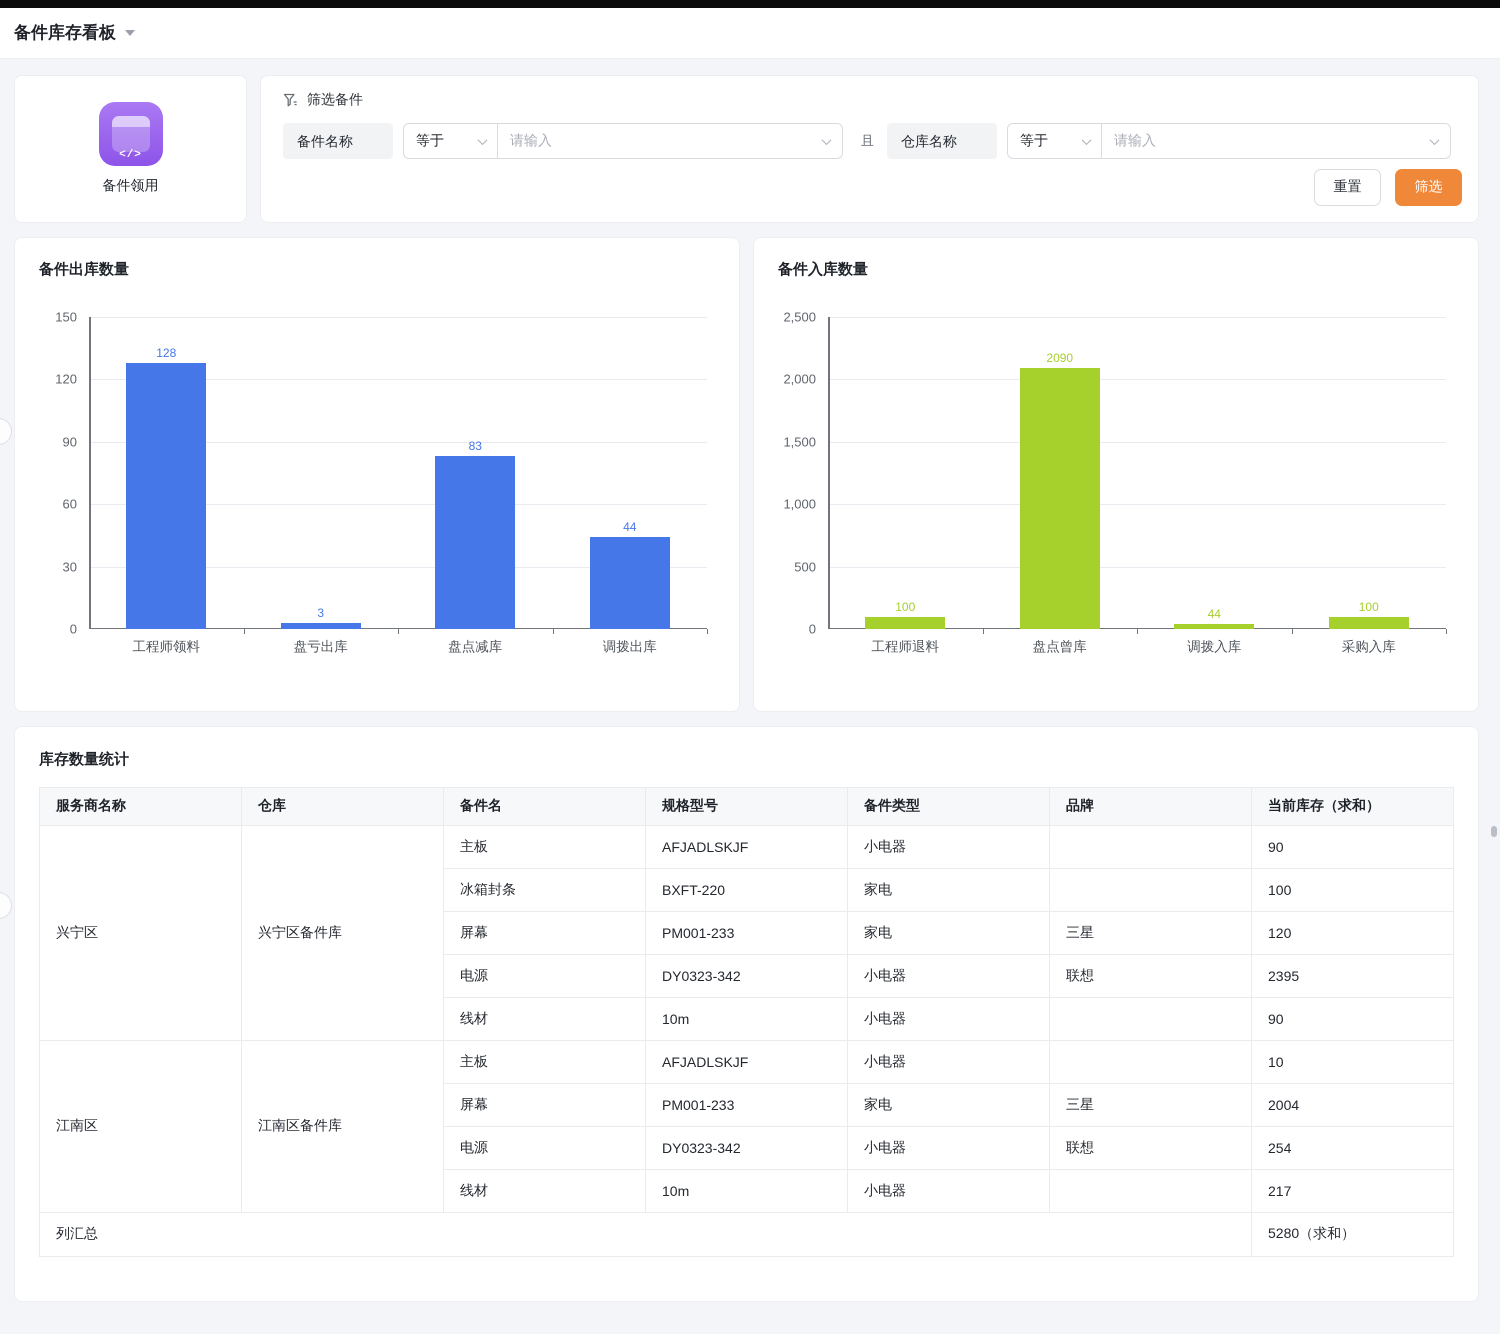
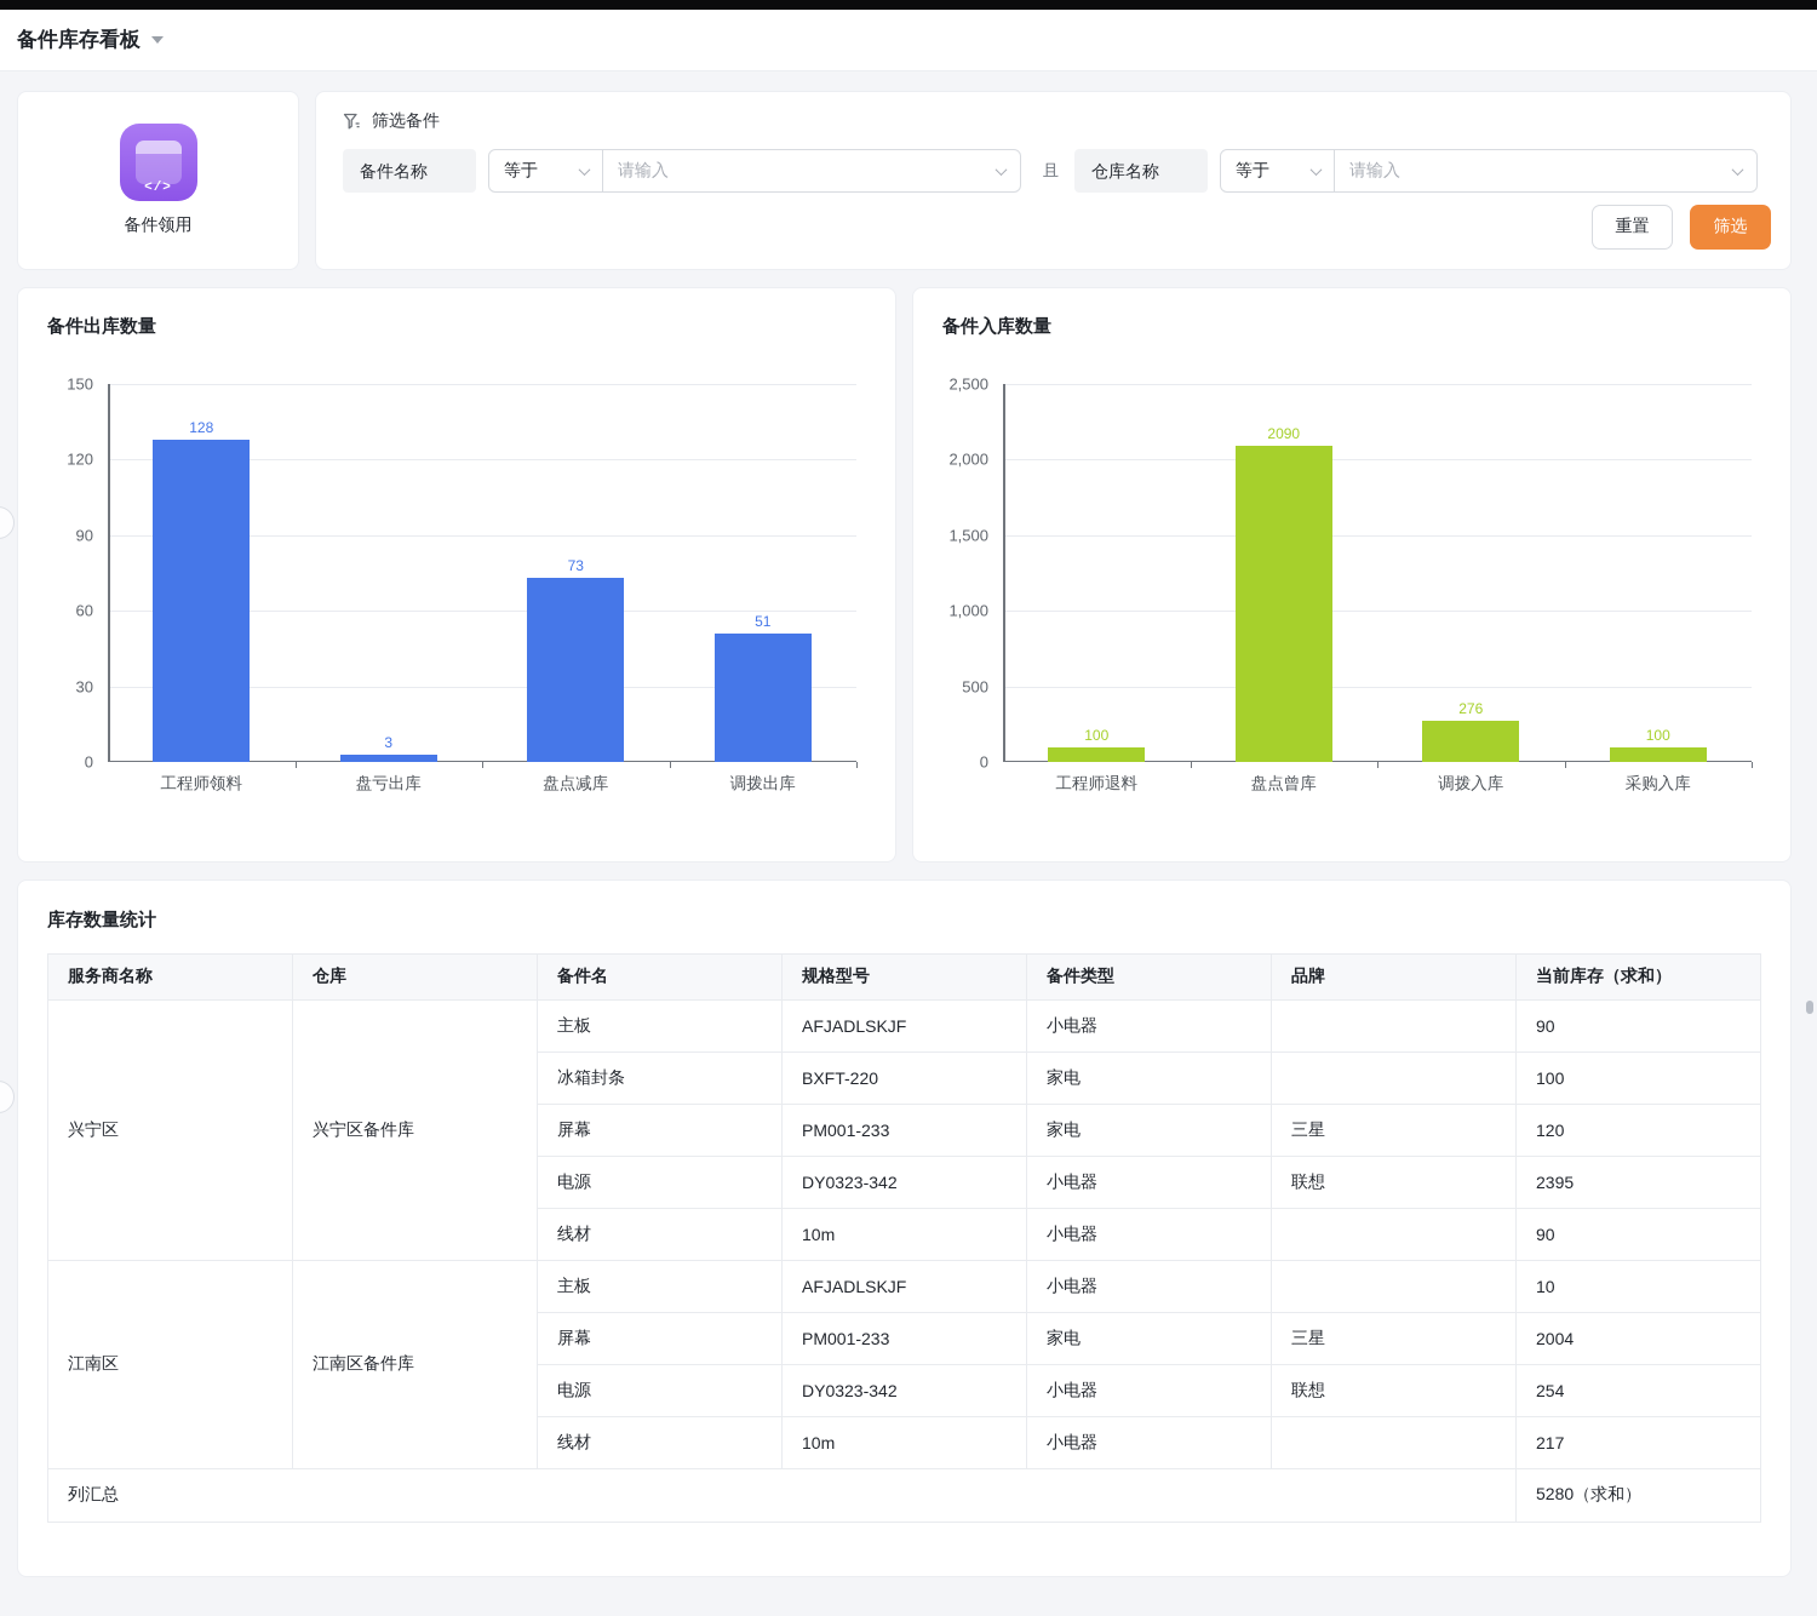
备件出库数量/盘点减库: 83 -> 73
备件出库数量/调拨出库: 44 -> 51
备件入库数量/调拨入库: 44 -> 276
